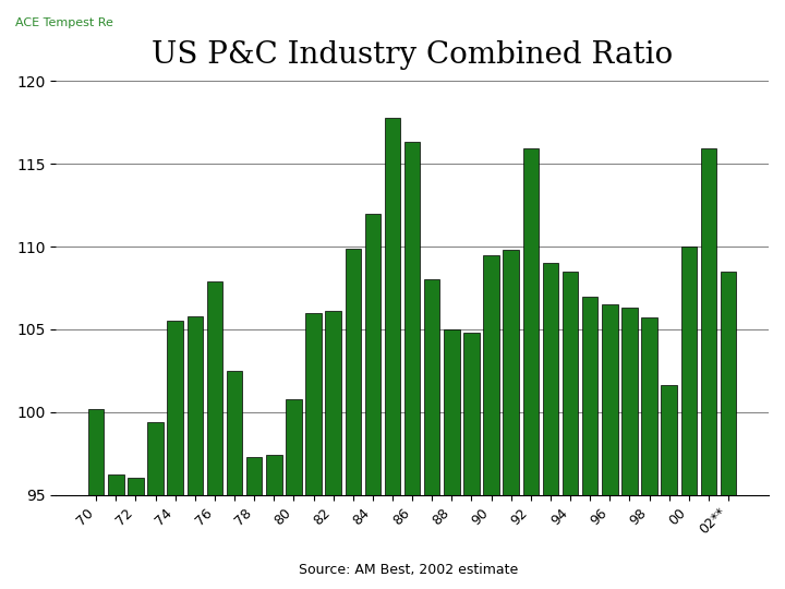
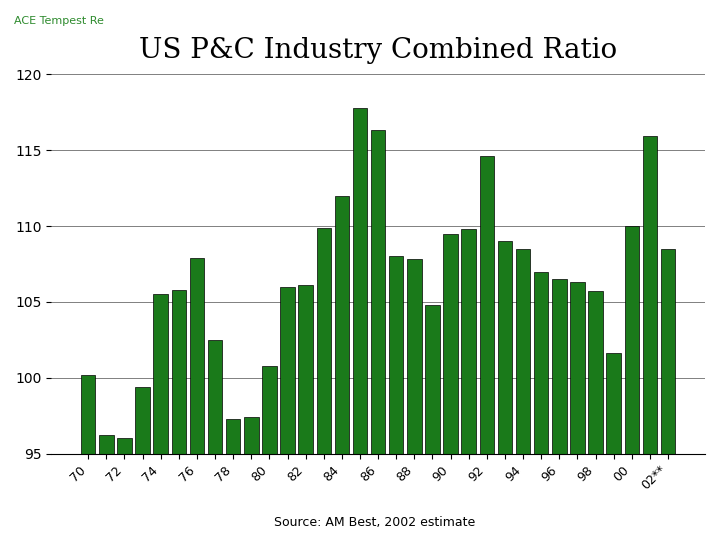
88: 105.0 -> 107.8
92: 115.9 -> 114.6
